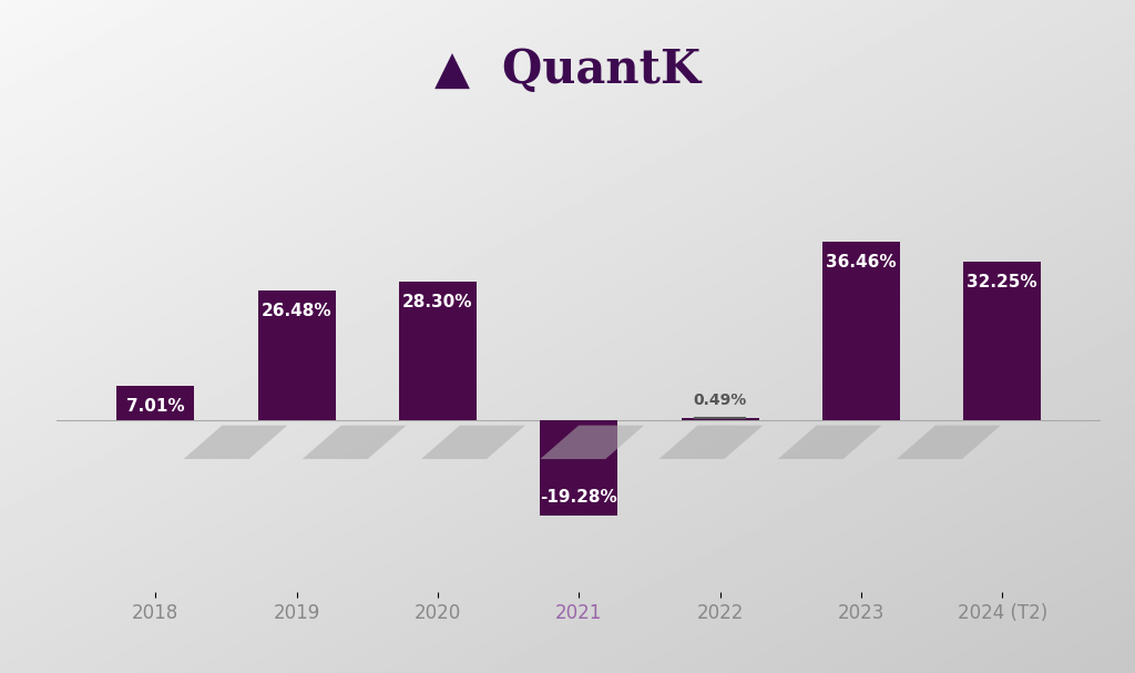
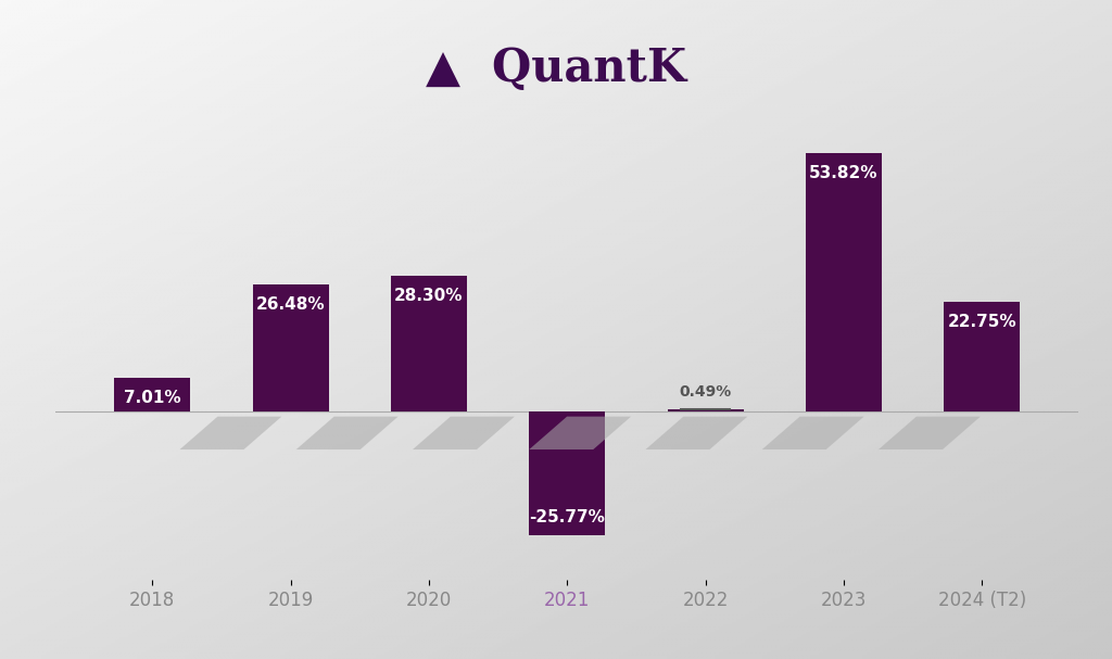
2021: -19.28% -> -25.77%
2023: 36.46% -> 53.82%
2024 (T2): 32.25% -> 22.75%
